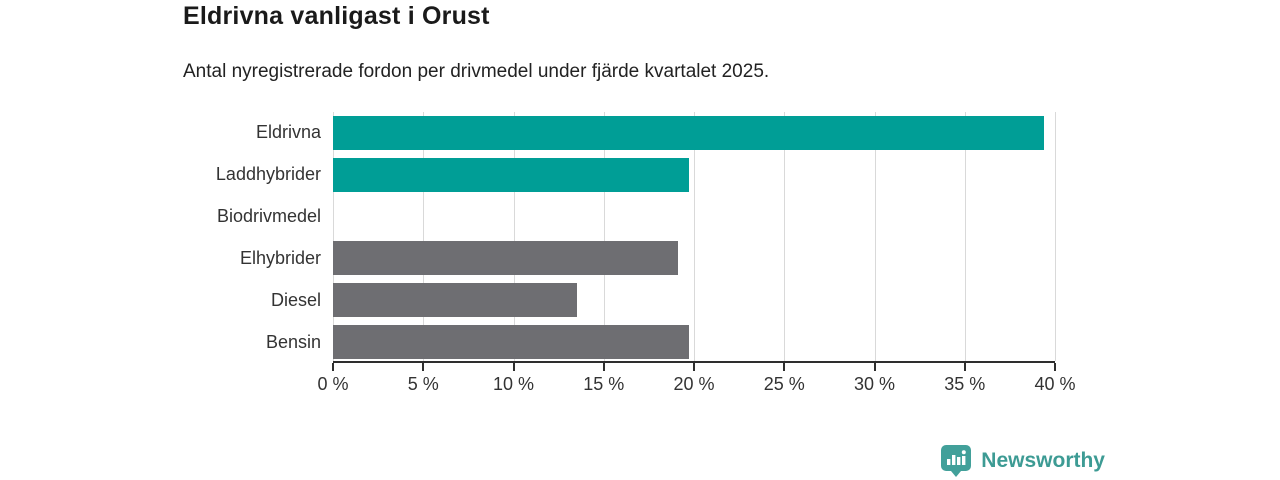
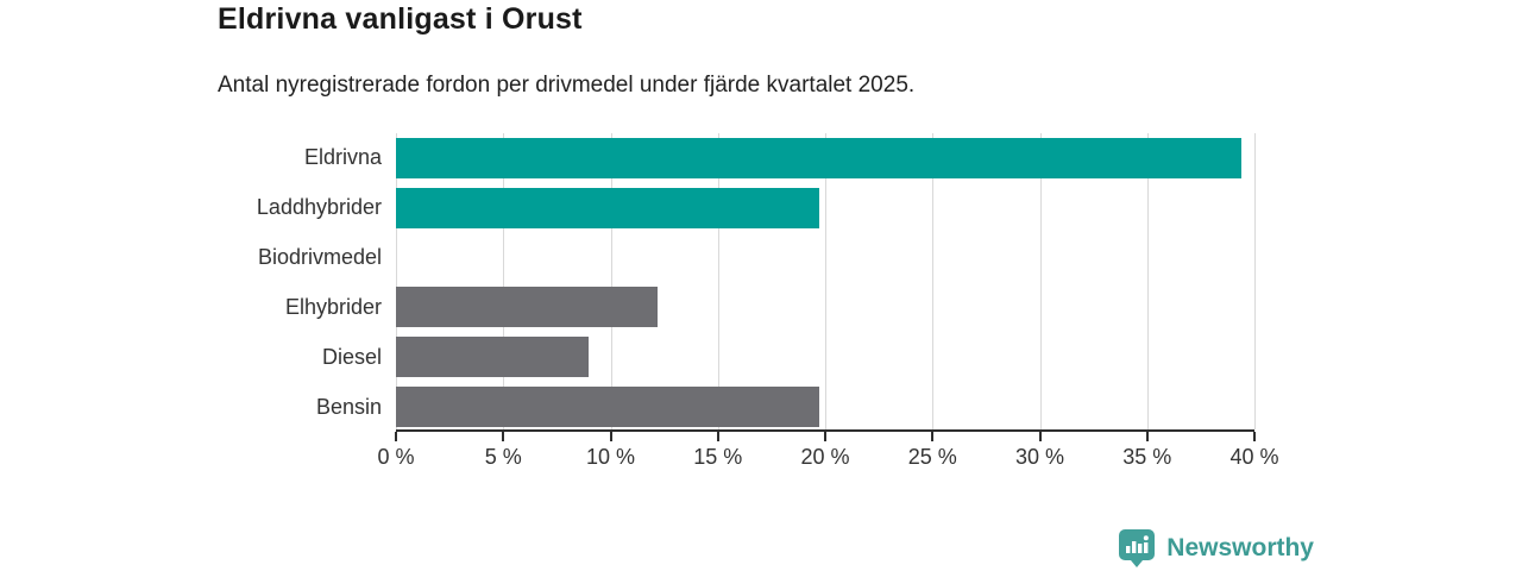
Elhybrider: 19.1% -> 12.2%
Diesel: 13.5% -> 9.0%
